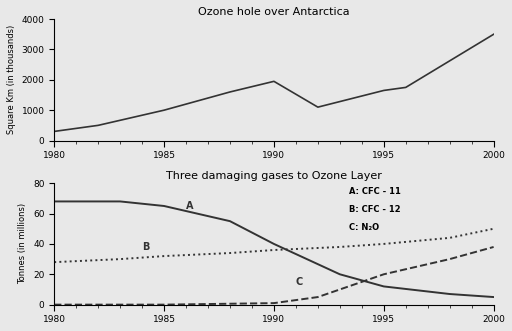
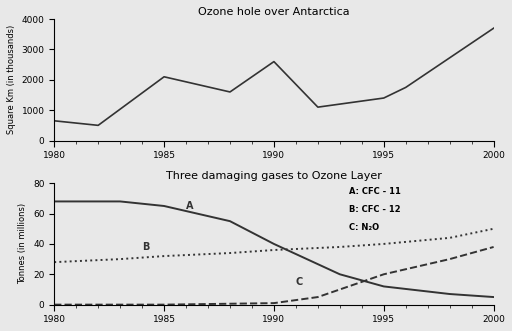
Ozone hole over Antarctica/1980: 300 -> 650
Ozone hole over Antarctica/1985: 1000 -> 2100
Ozone hole over Antarctica/1990: 1950 -> 2600
Ozone hole over Antarctica/1995: 1650 -> 1400
Ozone hole over Antarctica/2000: 3500 -> 3700
